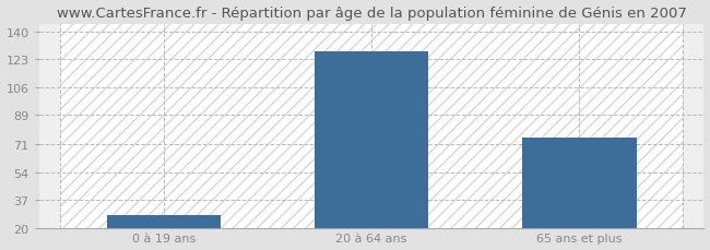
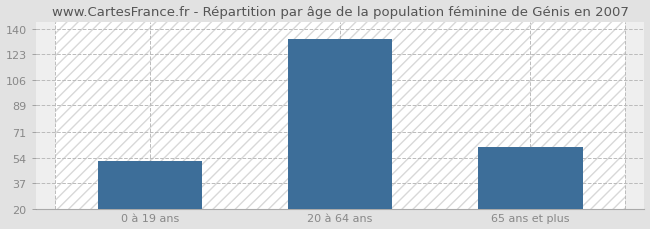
0 à 19 ans: 28 -> 52
20 à 64 ans: 128 -> 133
65 ans et plus: 75 -> 61
